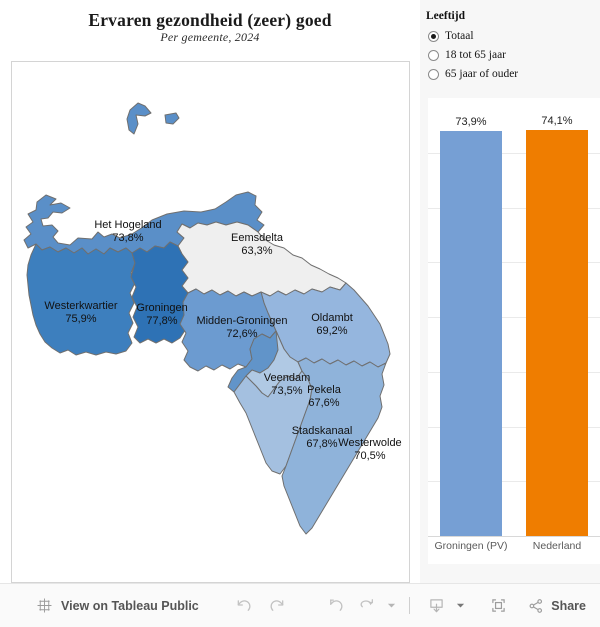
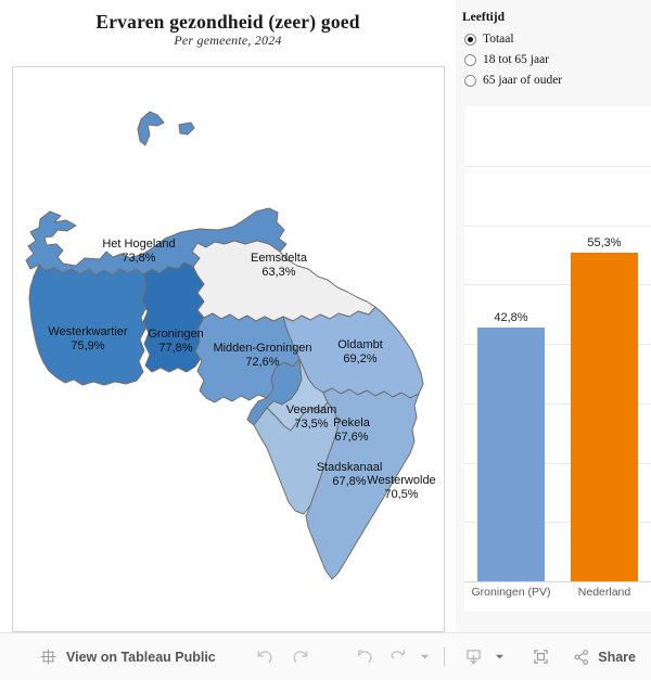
Groningen (PV): 73,9% -> 42,8%
Nederland: 74,1% -> 55,3%
